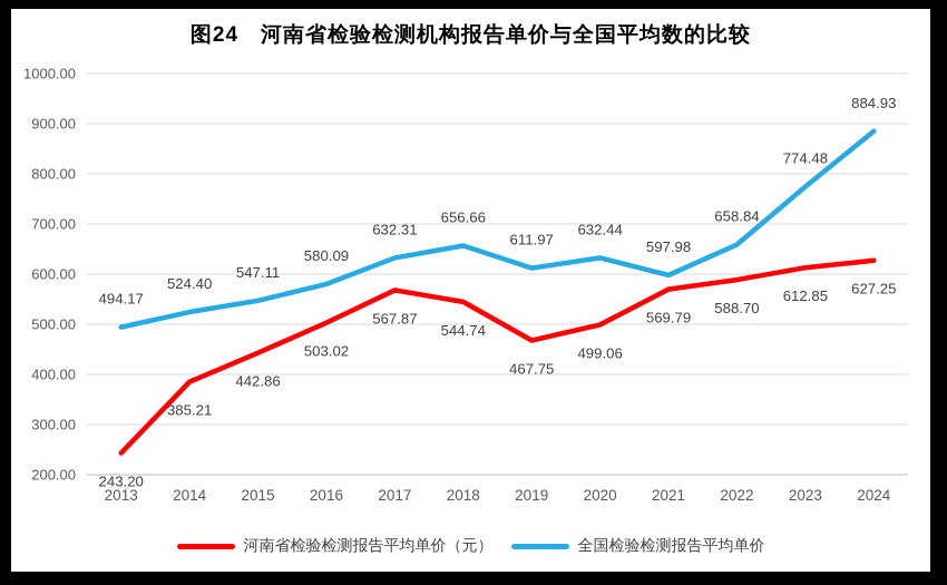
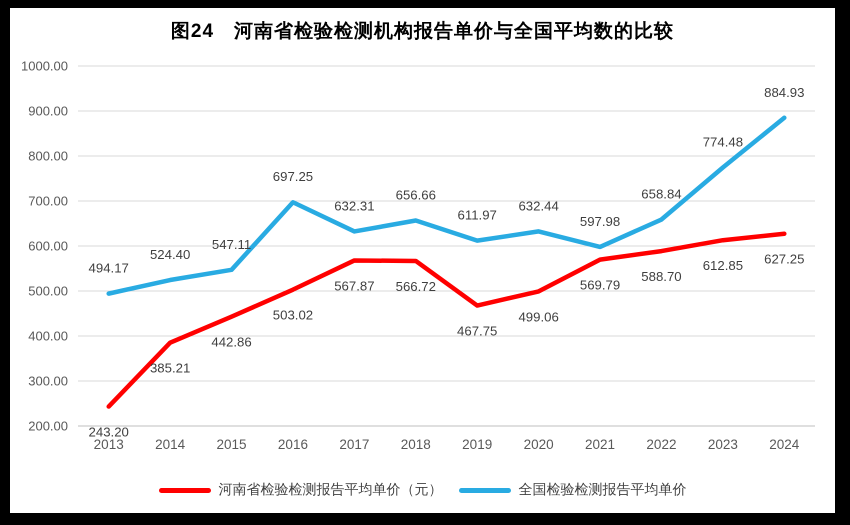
全国检验检测报告平均单价/2016: 580.09 -> 697.25
河南省检验检测报告平均单价（元）/2018: 544.74 -> 566.72
